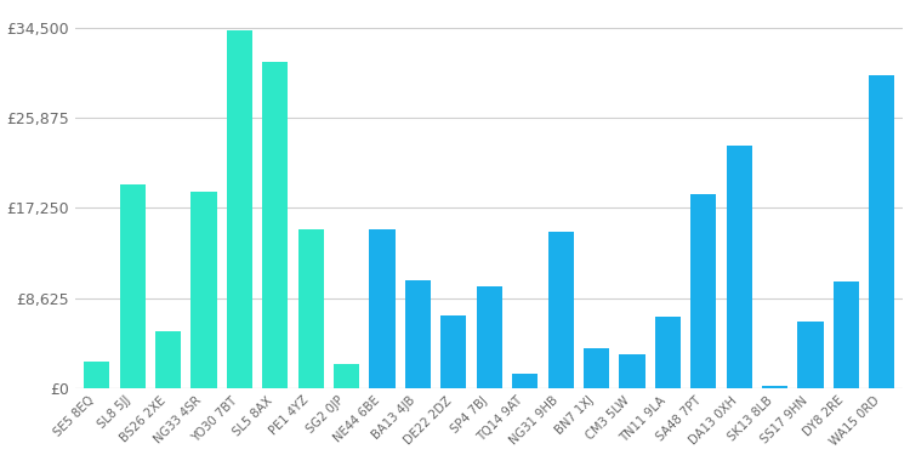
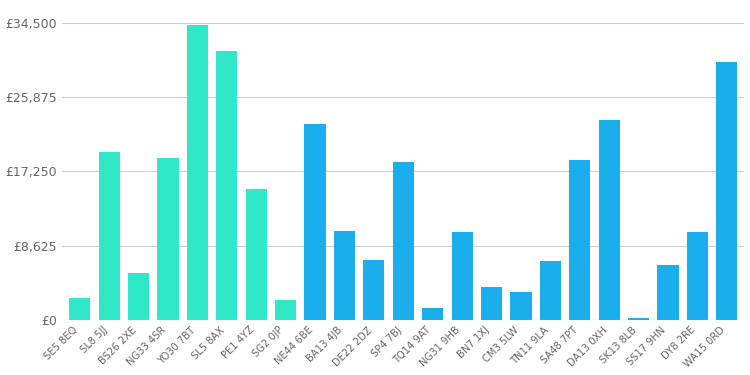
NE44 6BE: £15,200 -> £22,800
SP4 7BJ: £9,800 -> £18,300
NG31 9HB: £15,000 -> £10,200
